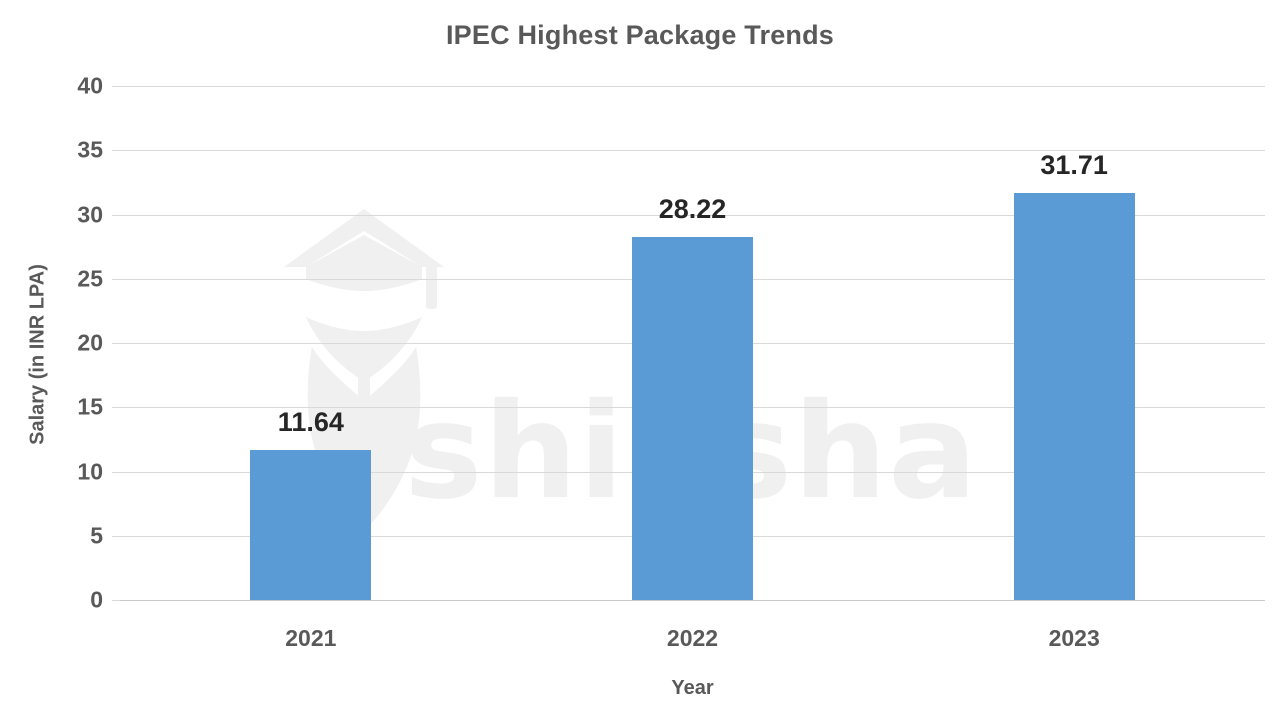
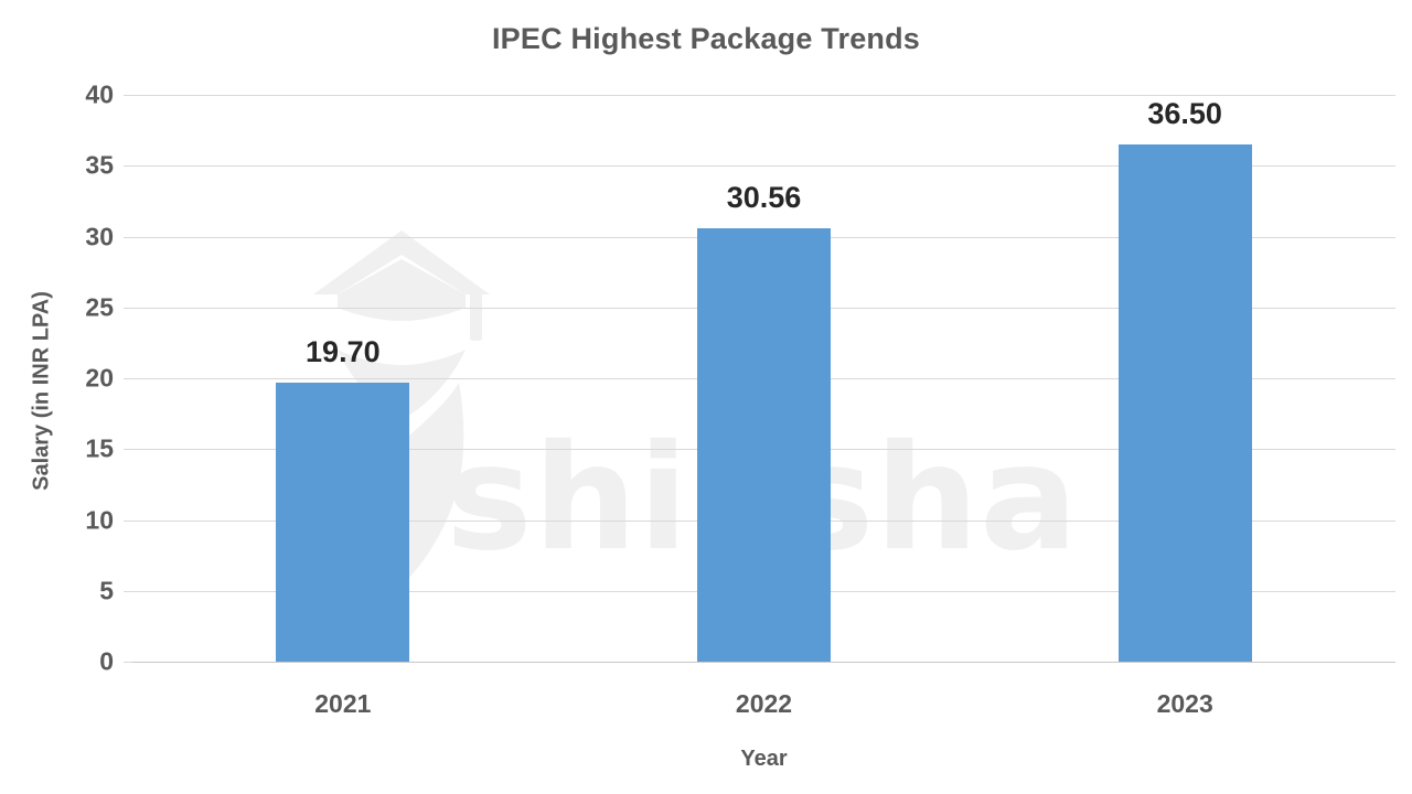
2021: 11.64 -> 19.70
2022: 28.22 -> 30.56
2023: 31.71 -> 36.50
